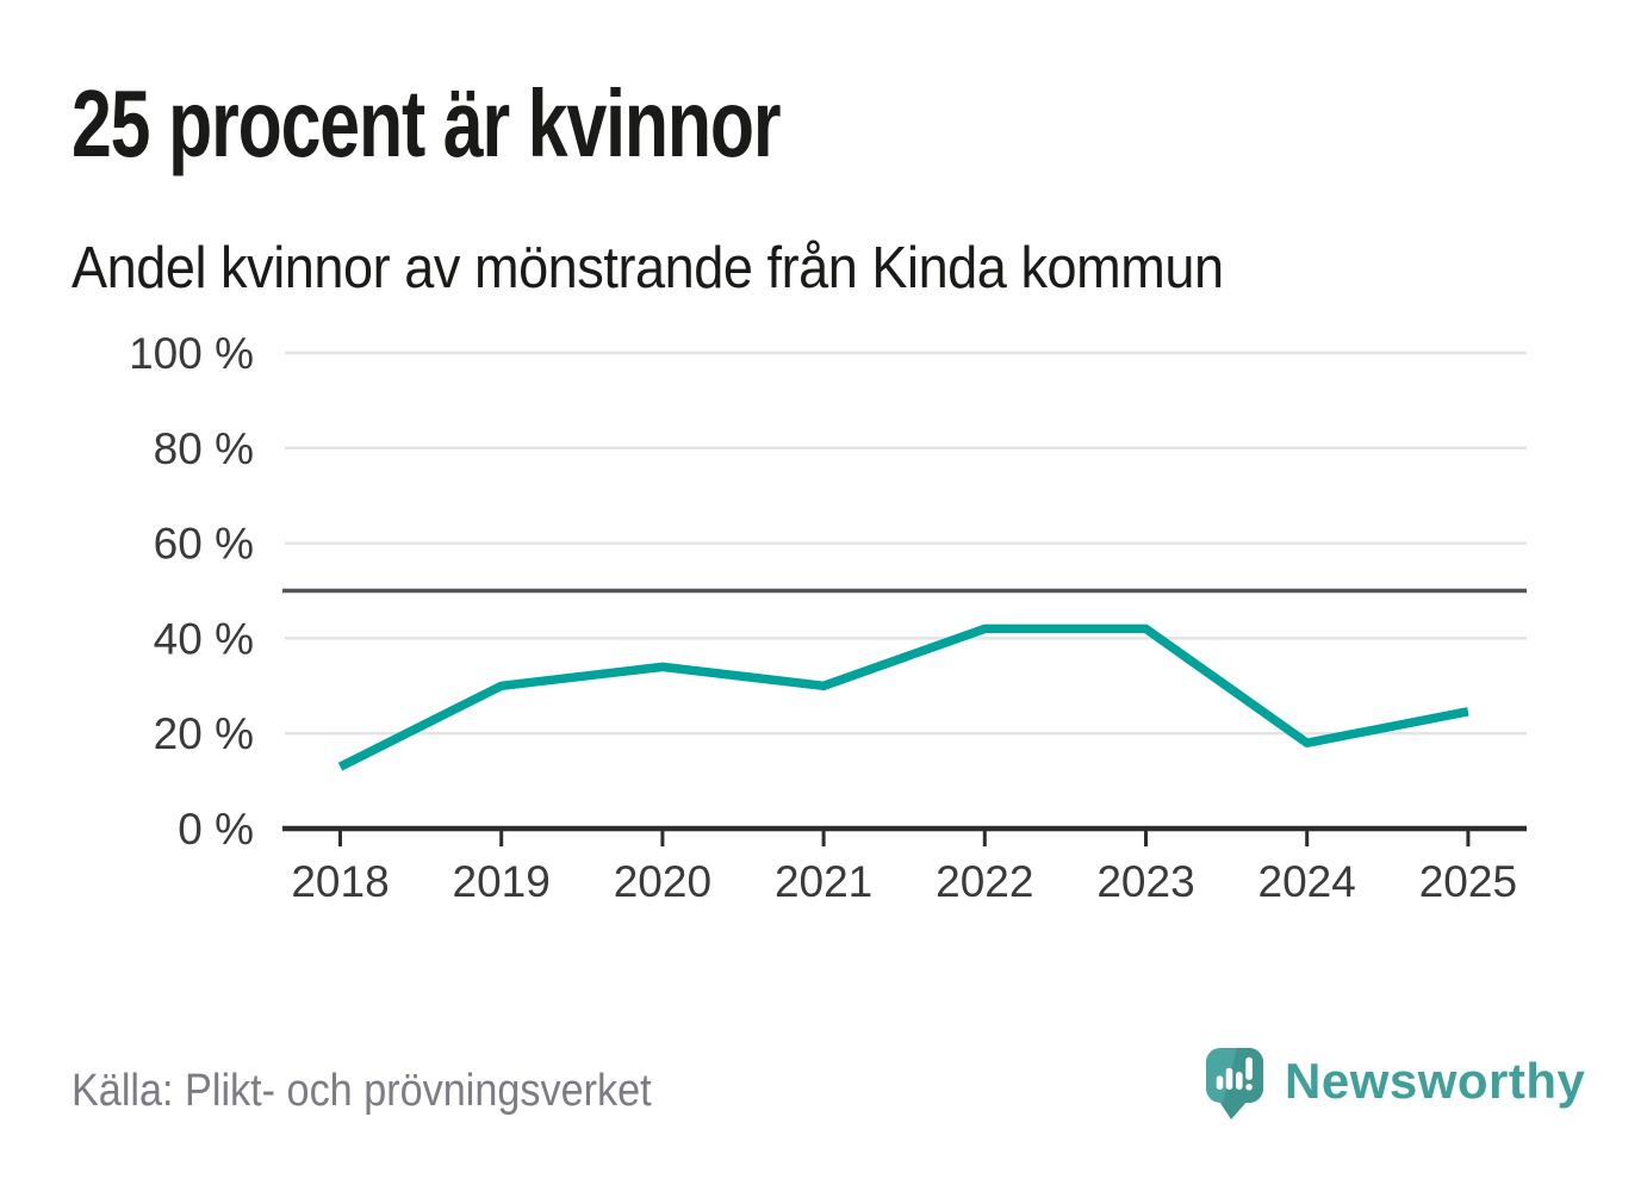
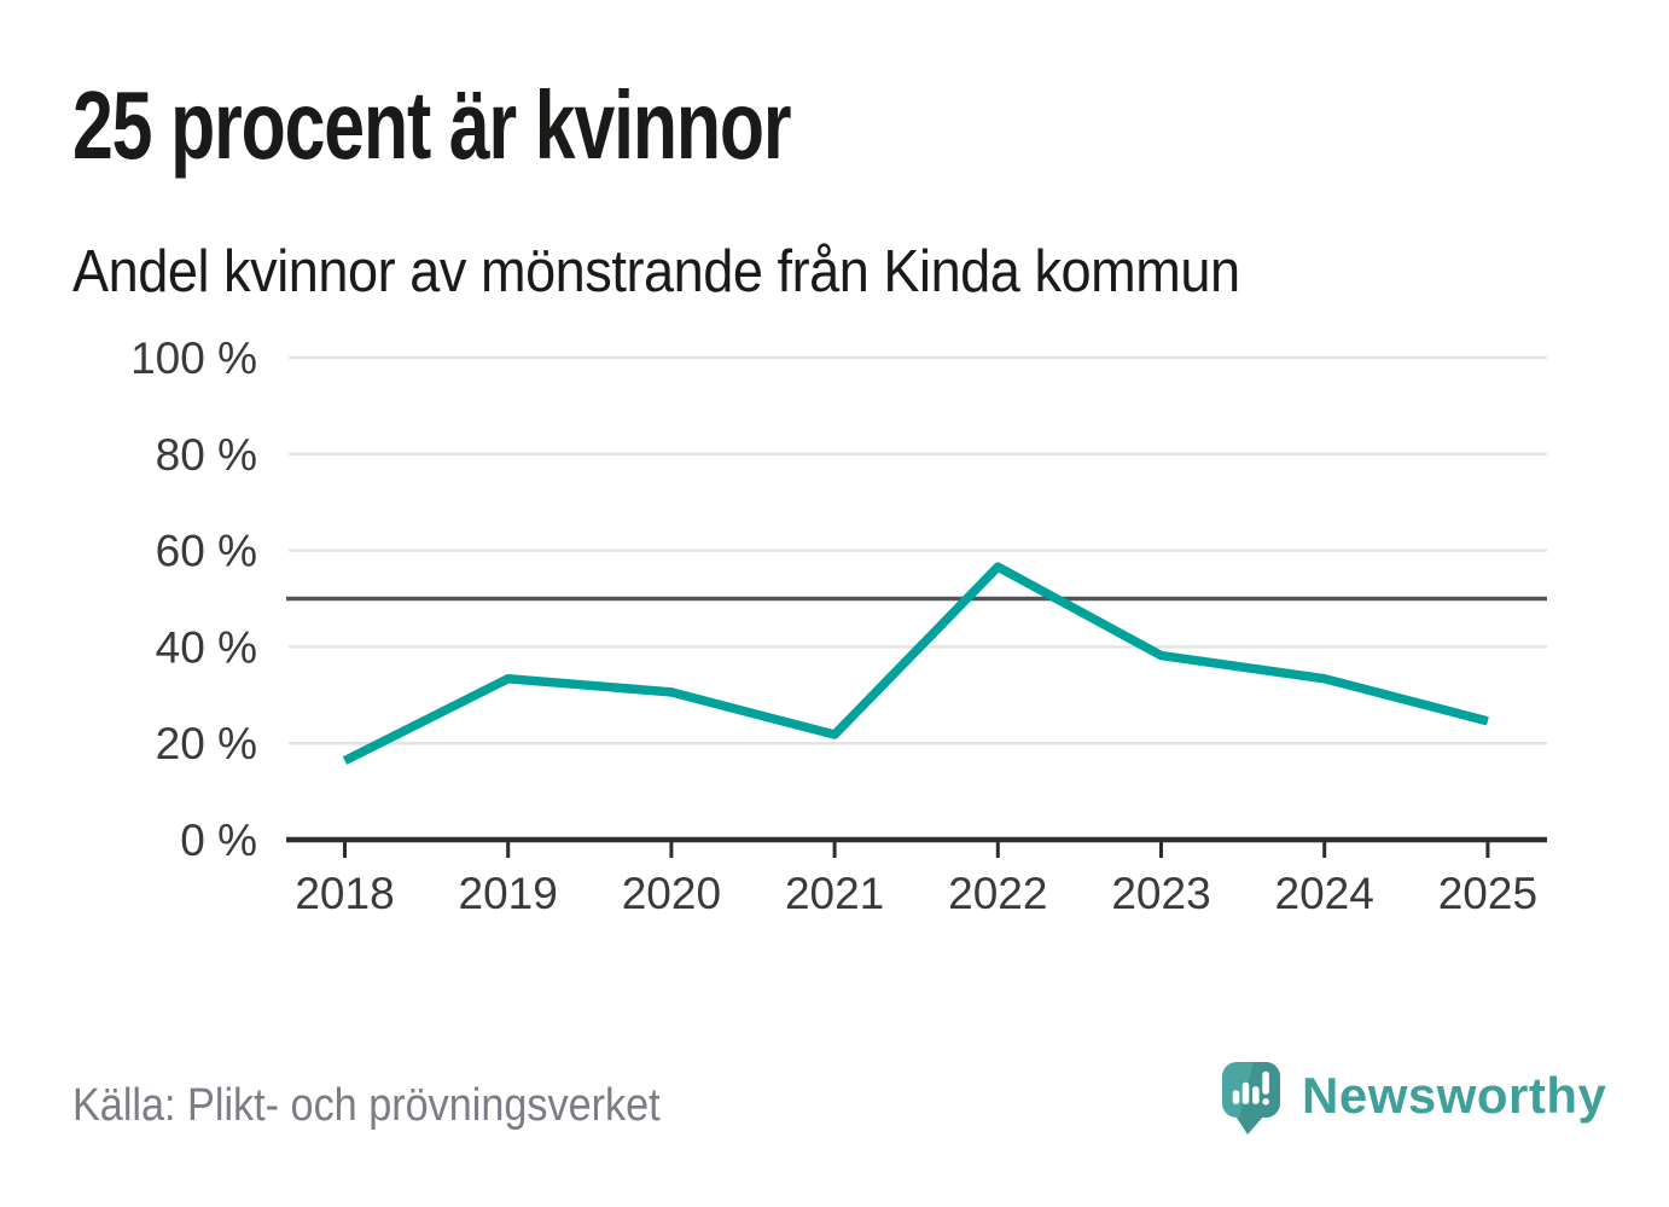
2018: 13% -> 16%
2019: 30% -> 33%
2020: 34% -> 31%
2021: 30% -> 22%
2022: 42% -> 57%
2023: 42% -> 38%
2024: 18% -> 33%
